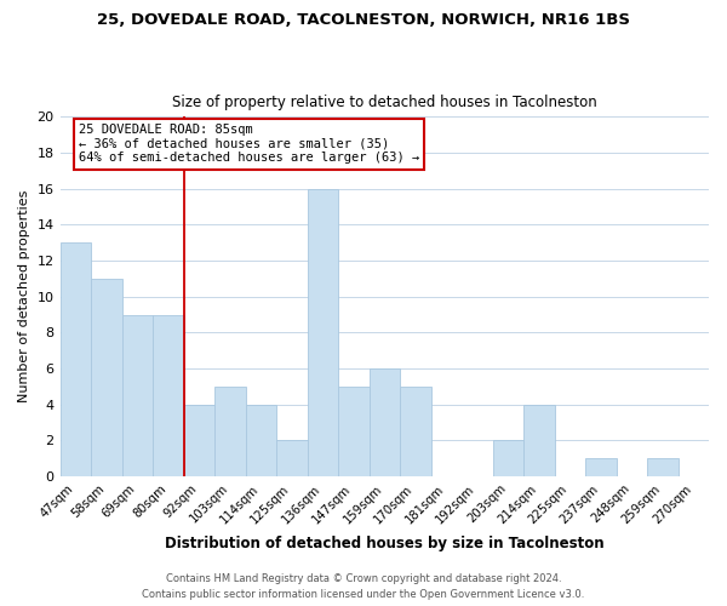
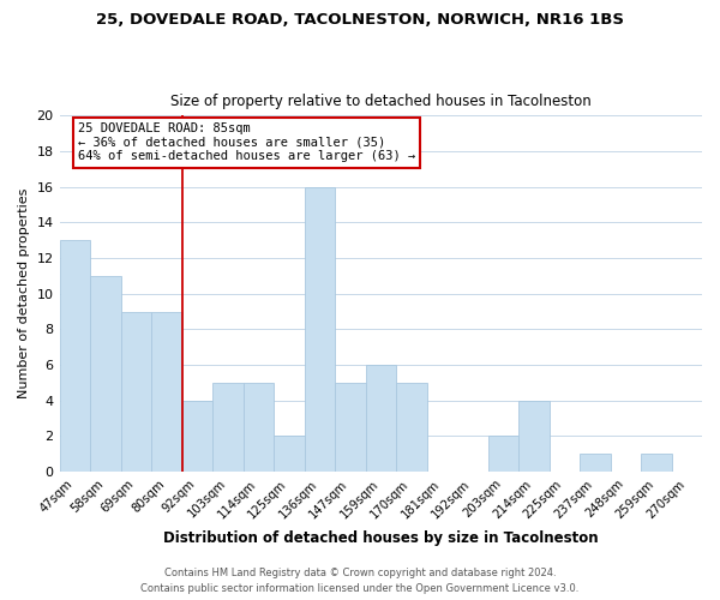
114sqm: 4 -> 5
